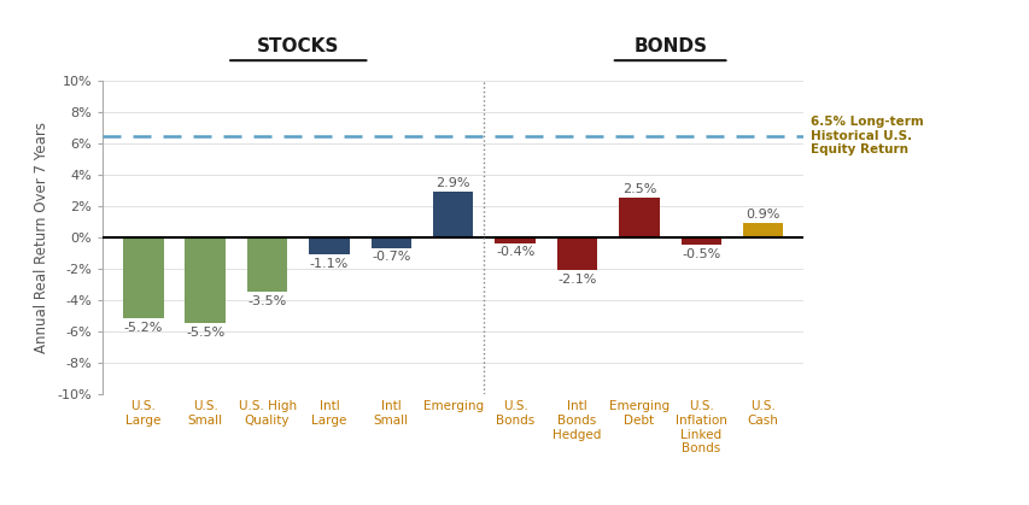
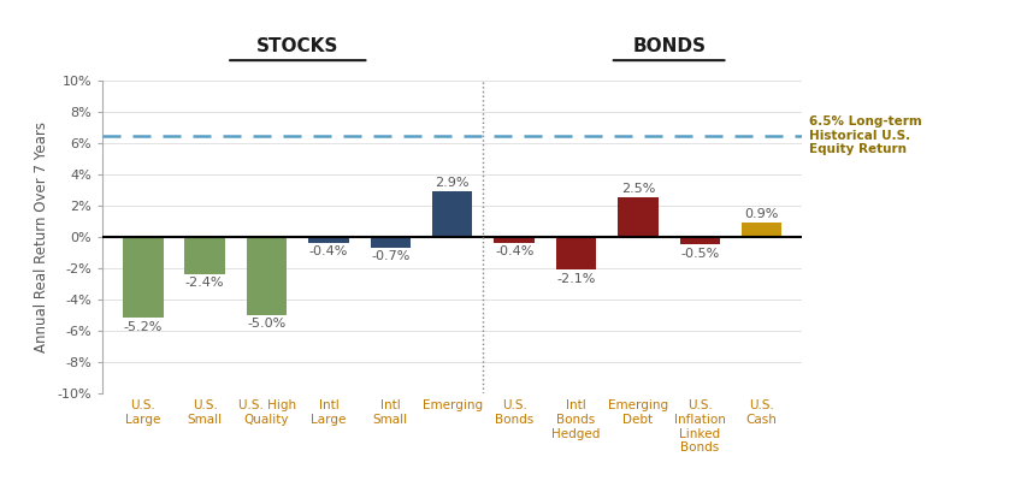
U.S. Small: -5.5% -> -2.4%
U.S. High Quality: -3.5% -> -5.0%
Intl Large: -1.1% -> -0.4%
